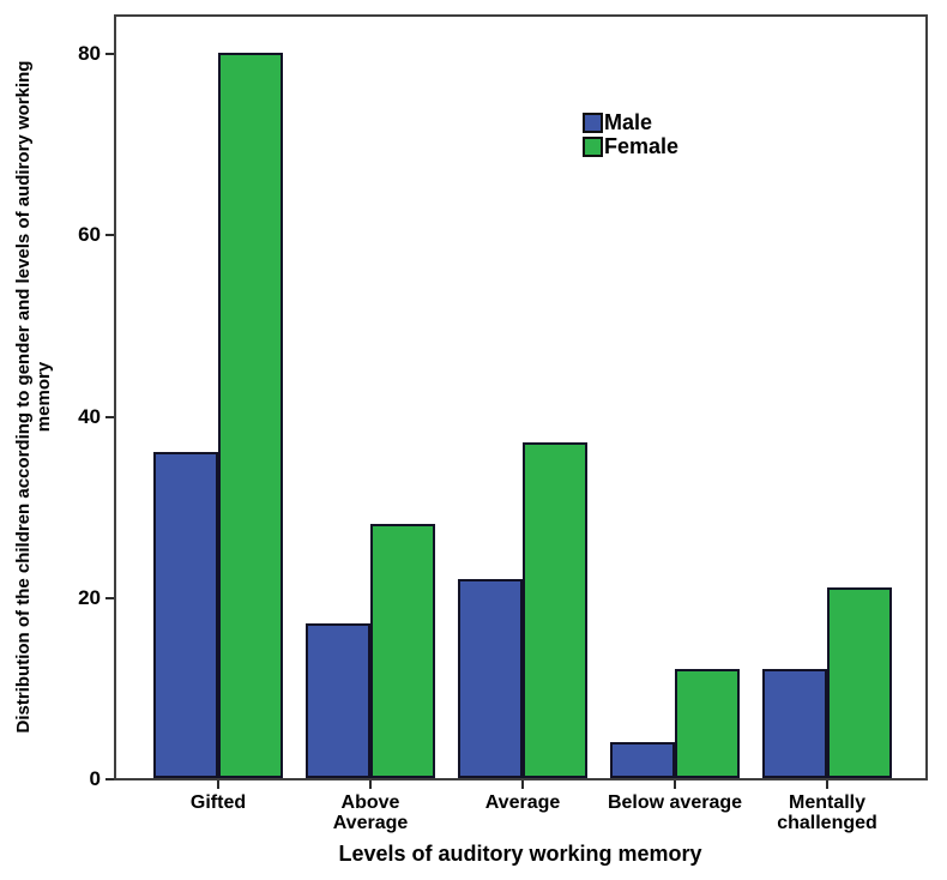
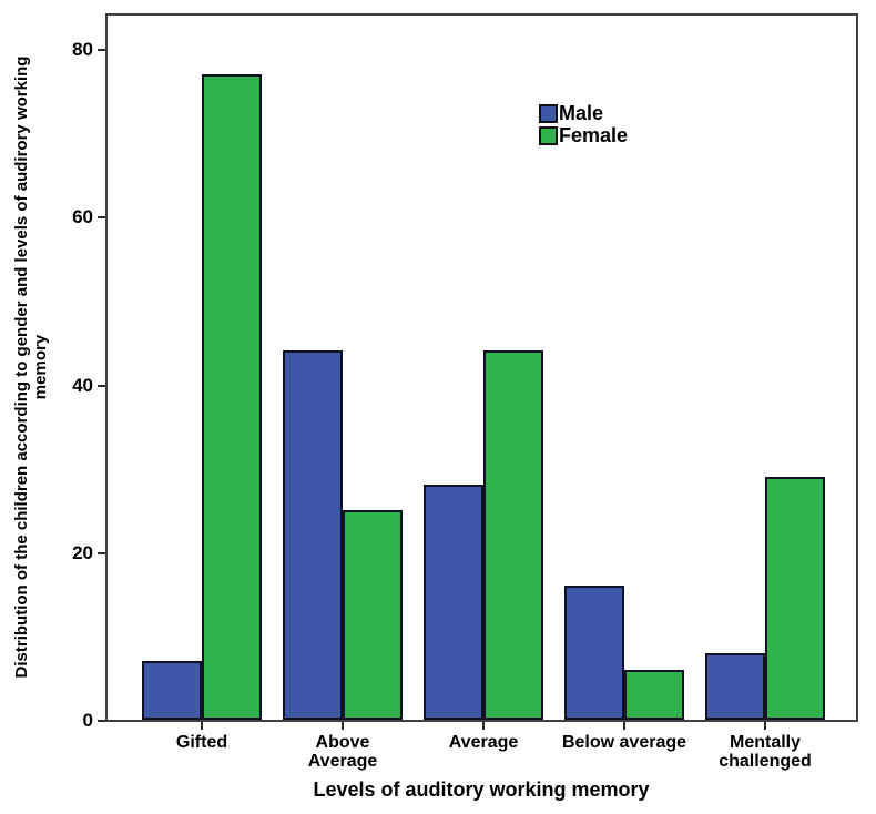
Male/Gifted: 36 -> 7
Female/Gifted: 80 -> 77
Male/Above Average: 17 -> 44
Female/Above Average: 28 -> 25
Male/Average: 22 -> 28
Female/Average: 37 -> 44
Male/Below average: 4 -> 16
Female/Below average: 12 -> 6
Male/Mentally challenged: 12 -> 8
Female/Mentally challenged: 21 -> 29
